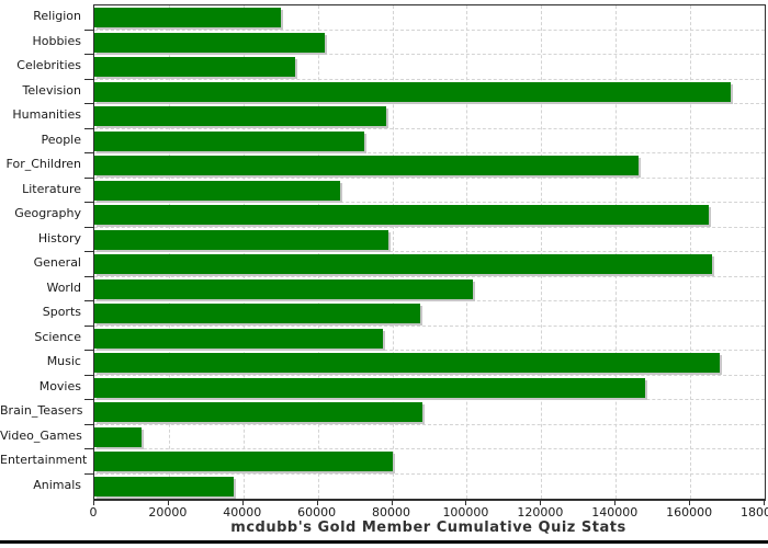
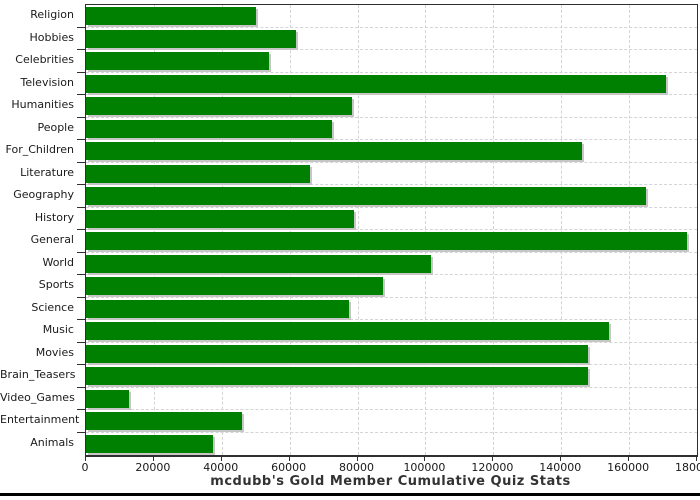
General: 166000 -> 177000
Music: 168000 -> 154000
Brain_Teasers: 88000 -> 148000
Entertainment: 80000 -> 46000
